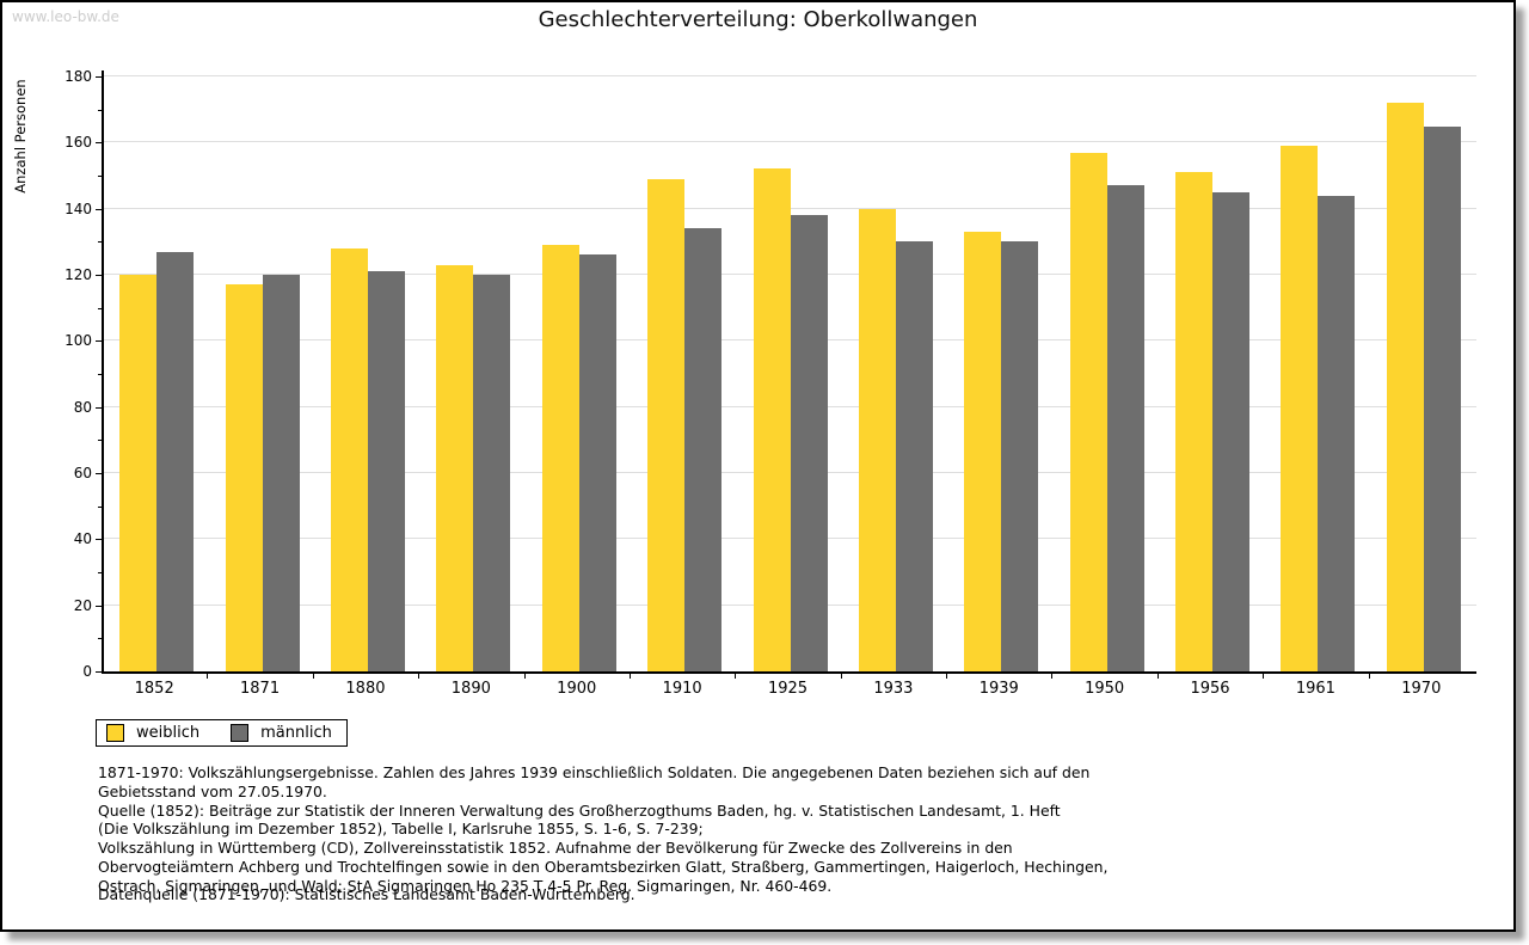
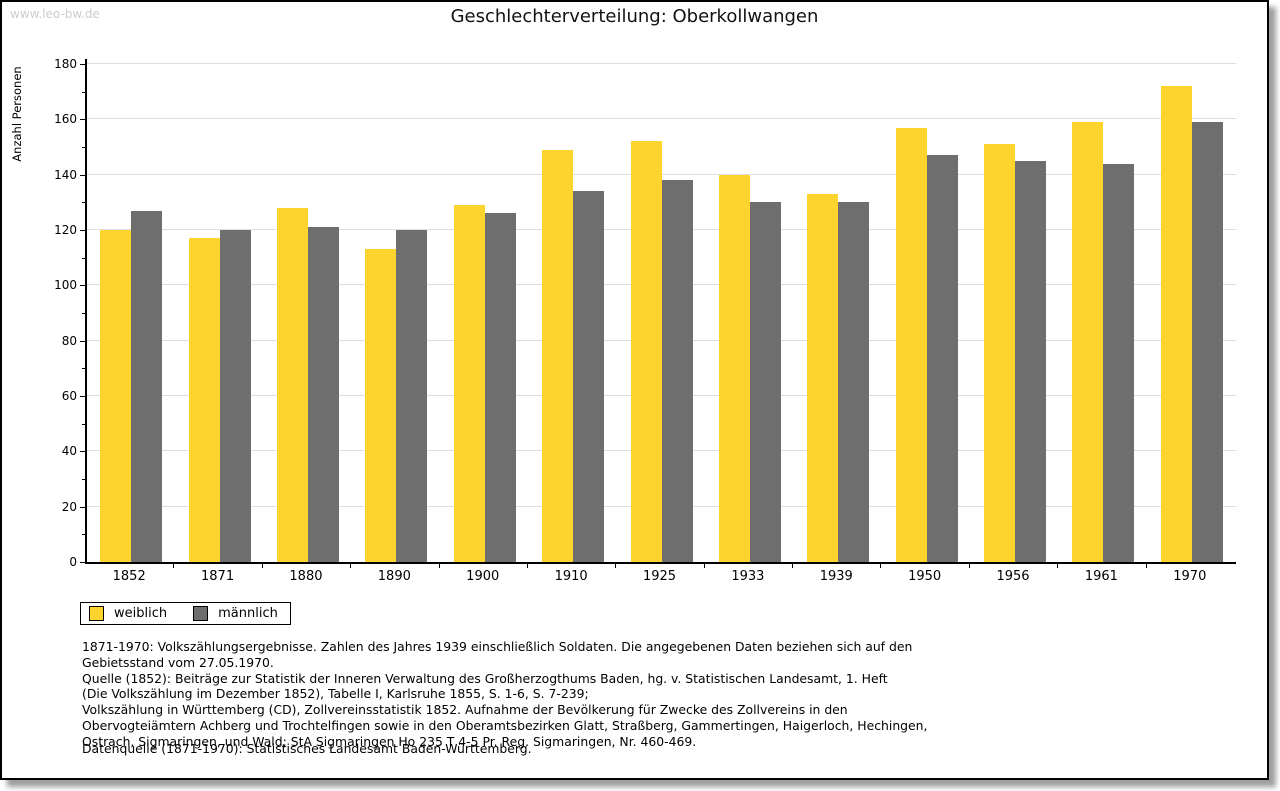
weiblich/1890: 123 -> 113
männlich/1970: 165 -> 159
